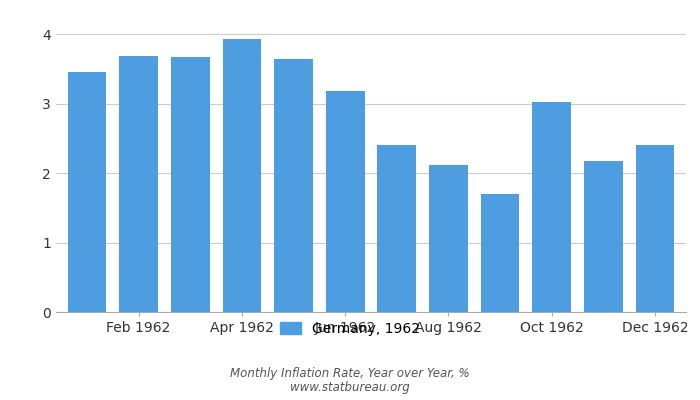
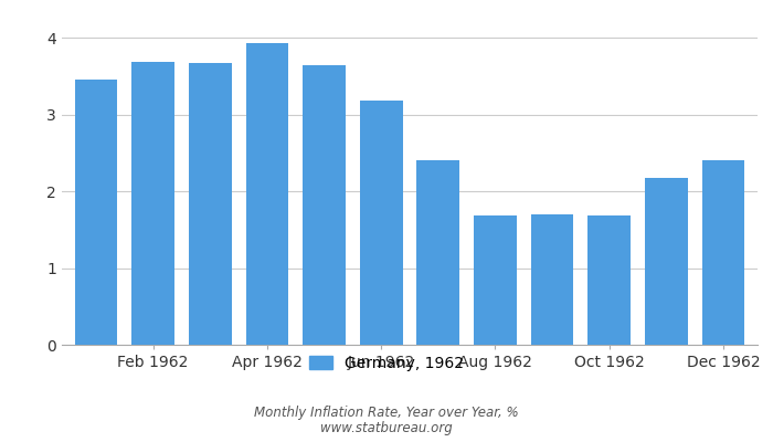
Aug 1962: 2.12 -> 1.69
Oct 1962: 3.02 -> 1.69
